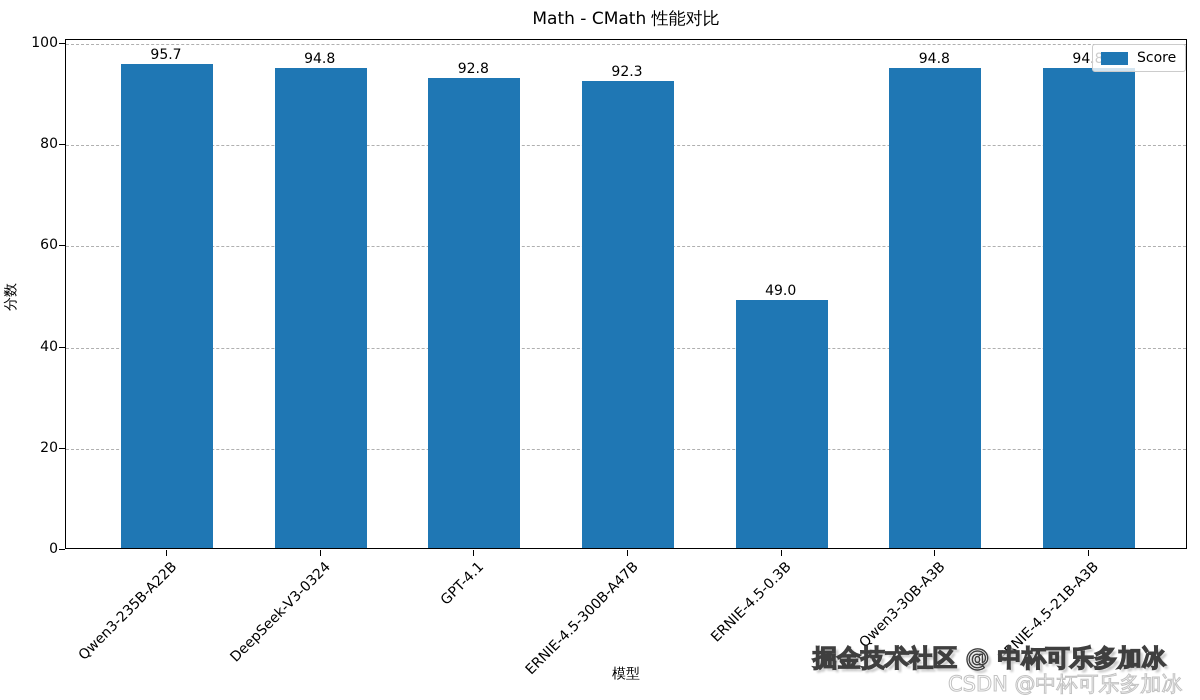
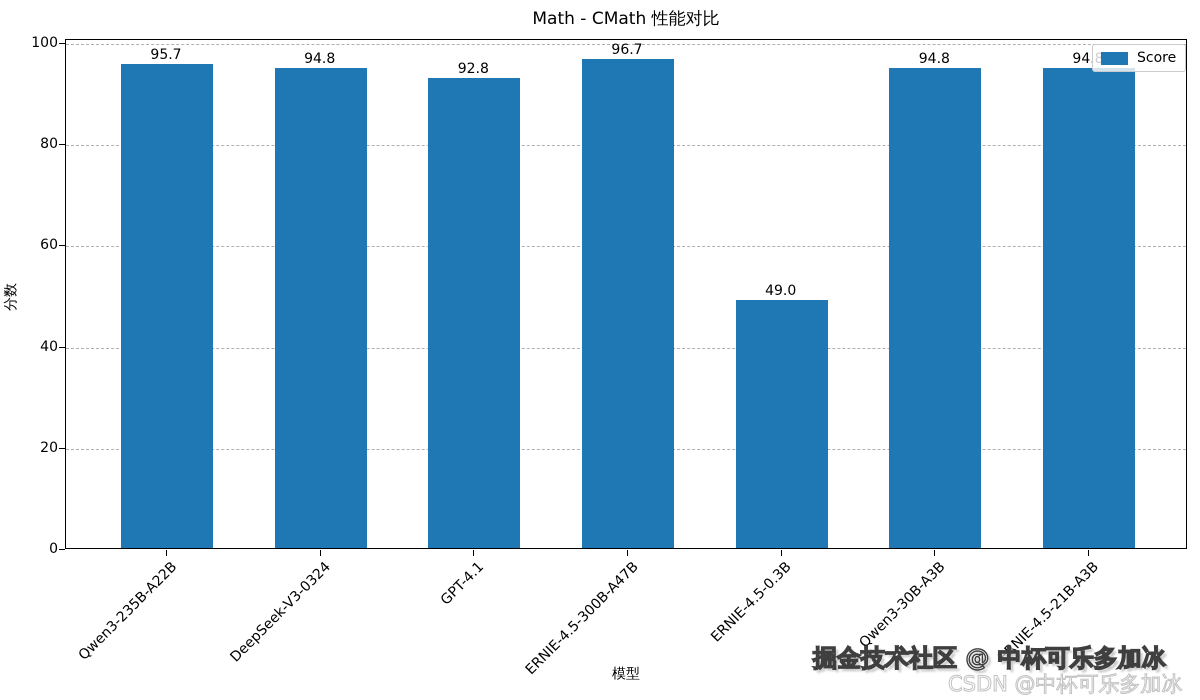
ERNIE-4.5-300B-A47B: 92.3 -> 96.7
